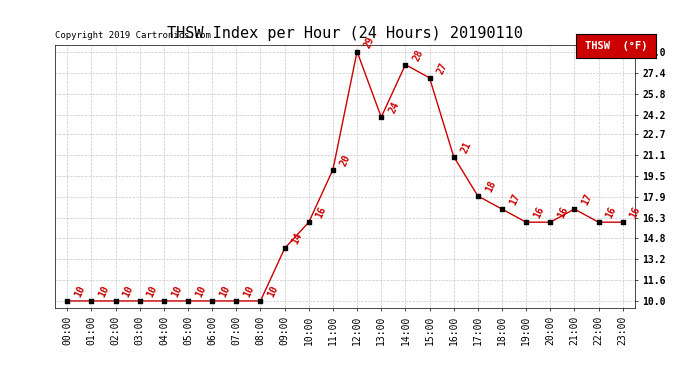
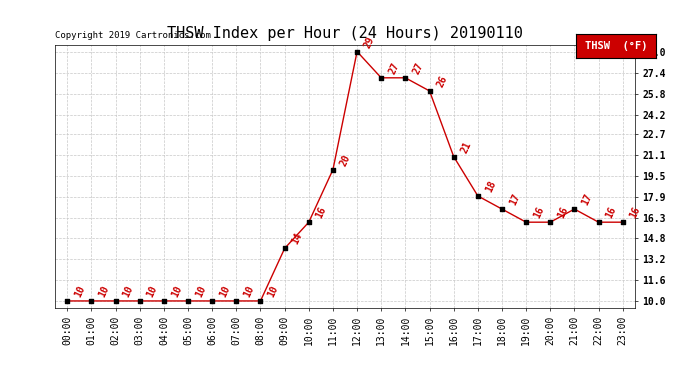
13:00: 24 -> 27
14:00: 28 -> 27
15:00: 27 -> 26
